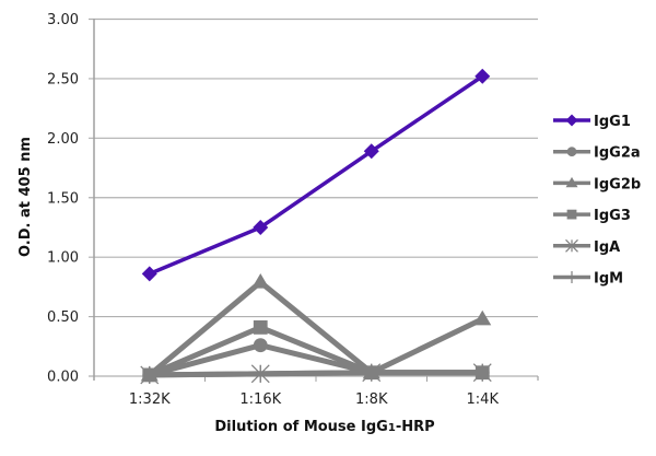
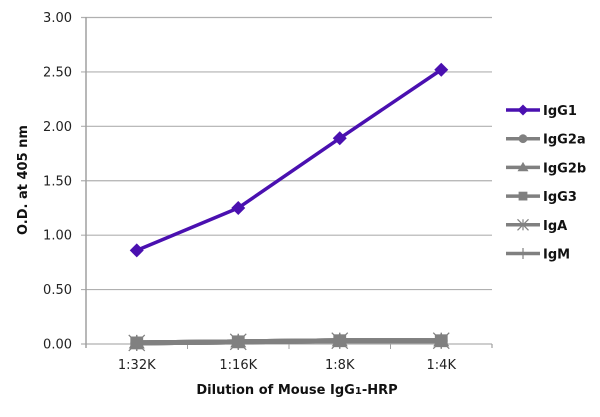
IgG2a/1:16K: 0.26 -> 0.02
IgG2b/1:16K: 0.79 -> 0.02
IgG3/1:16K: 0.41 -> 0.02
IgG2b/1:4K: 0.48 -> 0.03
